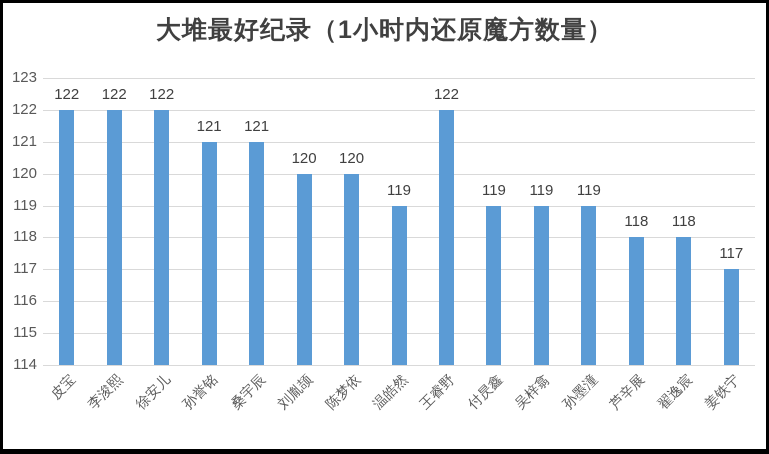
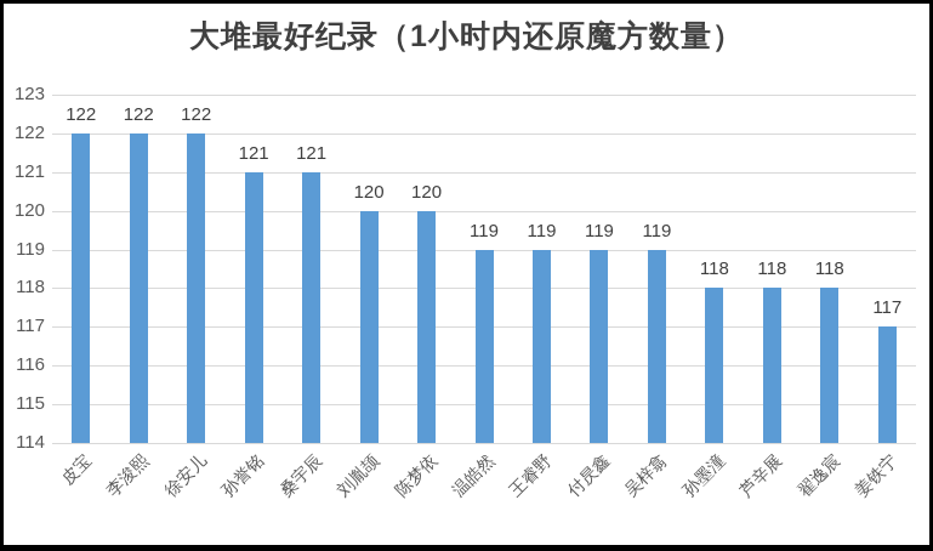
王睿野: 122 -> 119
孙墨潼: 119 -> 118
